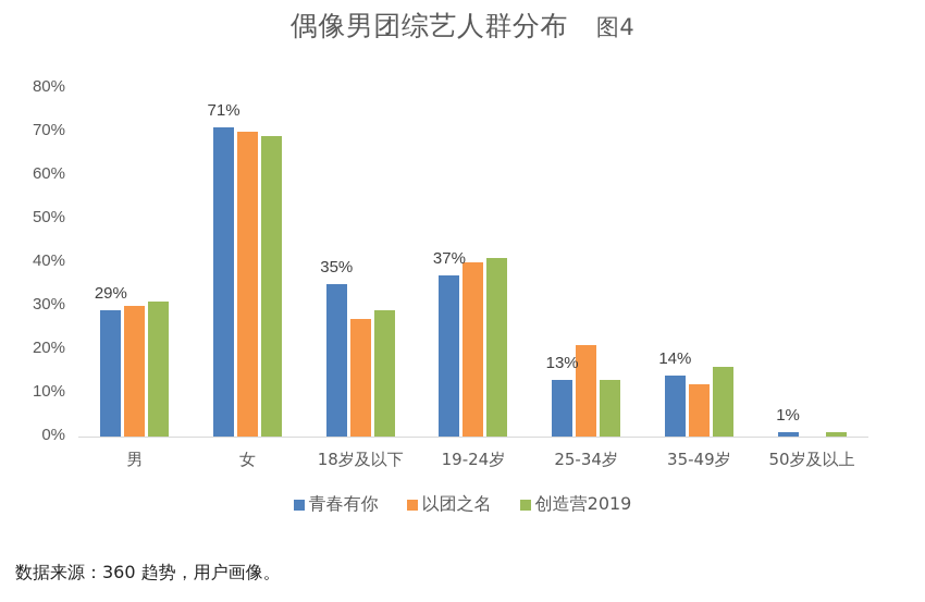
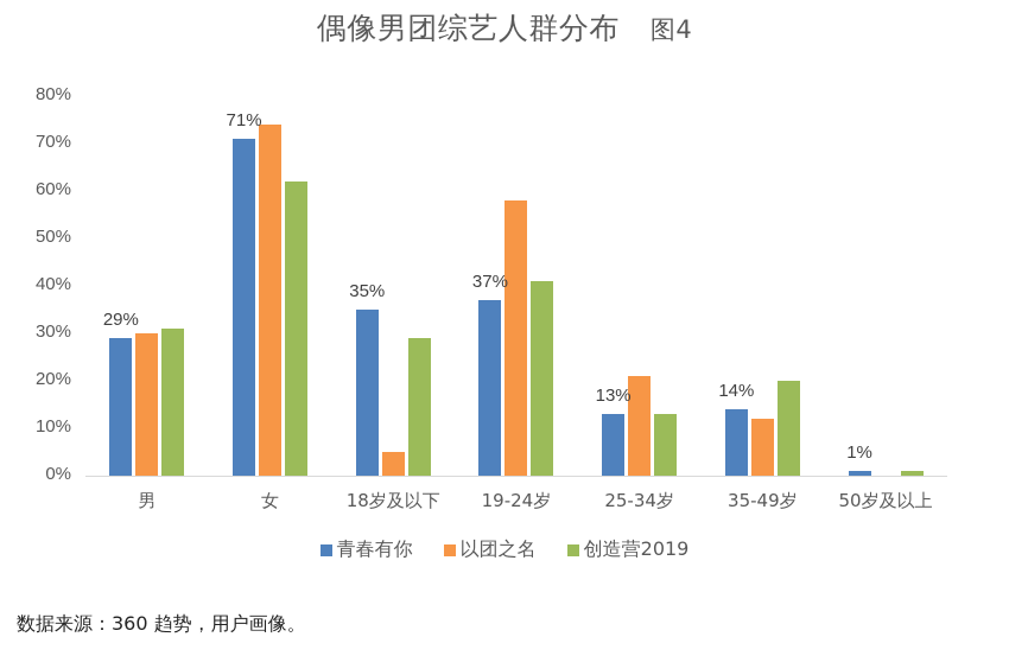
以团之名/女: 70% -> 74%
创造营2019/女: 69% -> 62%
以团之名/18岁及以下: 27% -> 5%
以团之名/19-24岁: 40% -> 58%
创造营2019/35-49岁: 16% -> 20%
